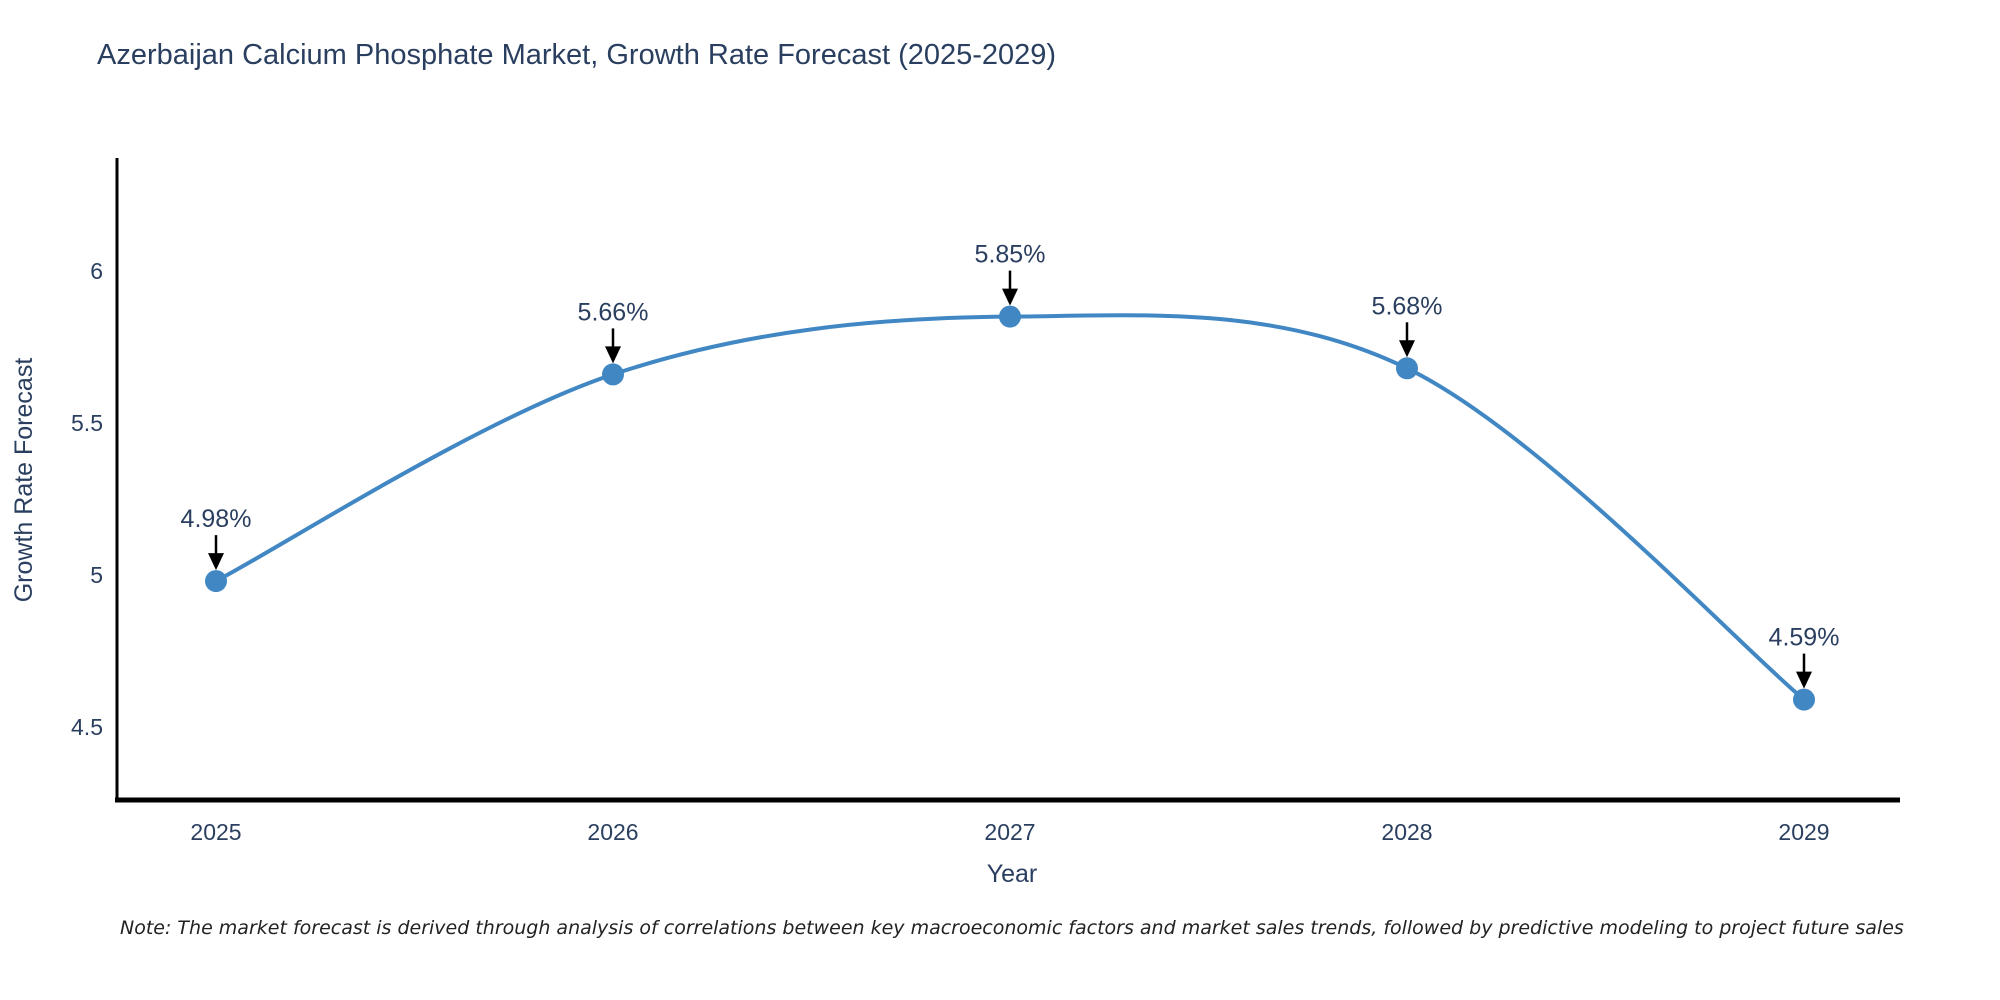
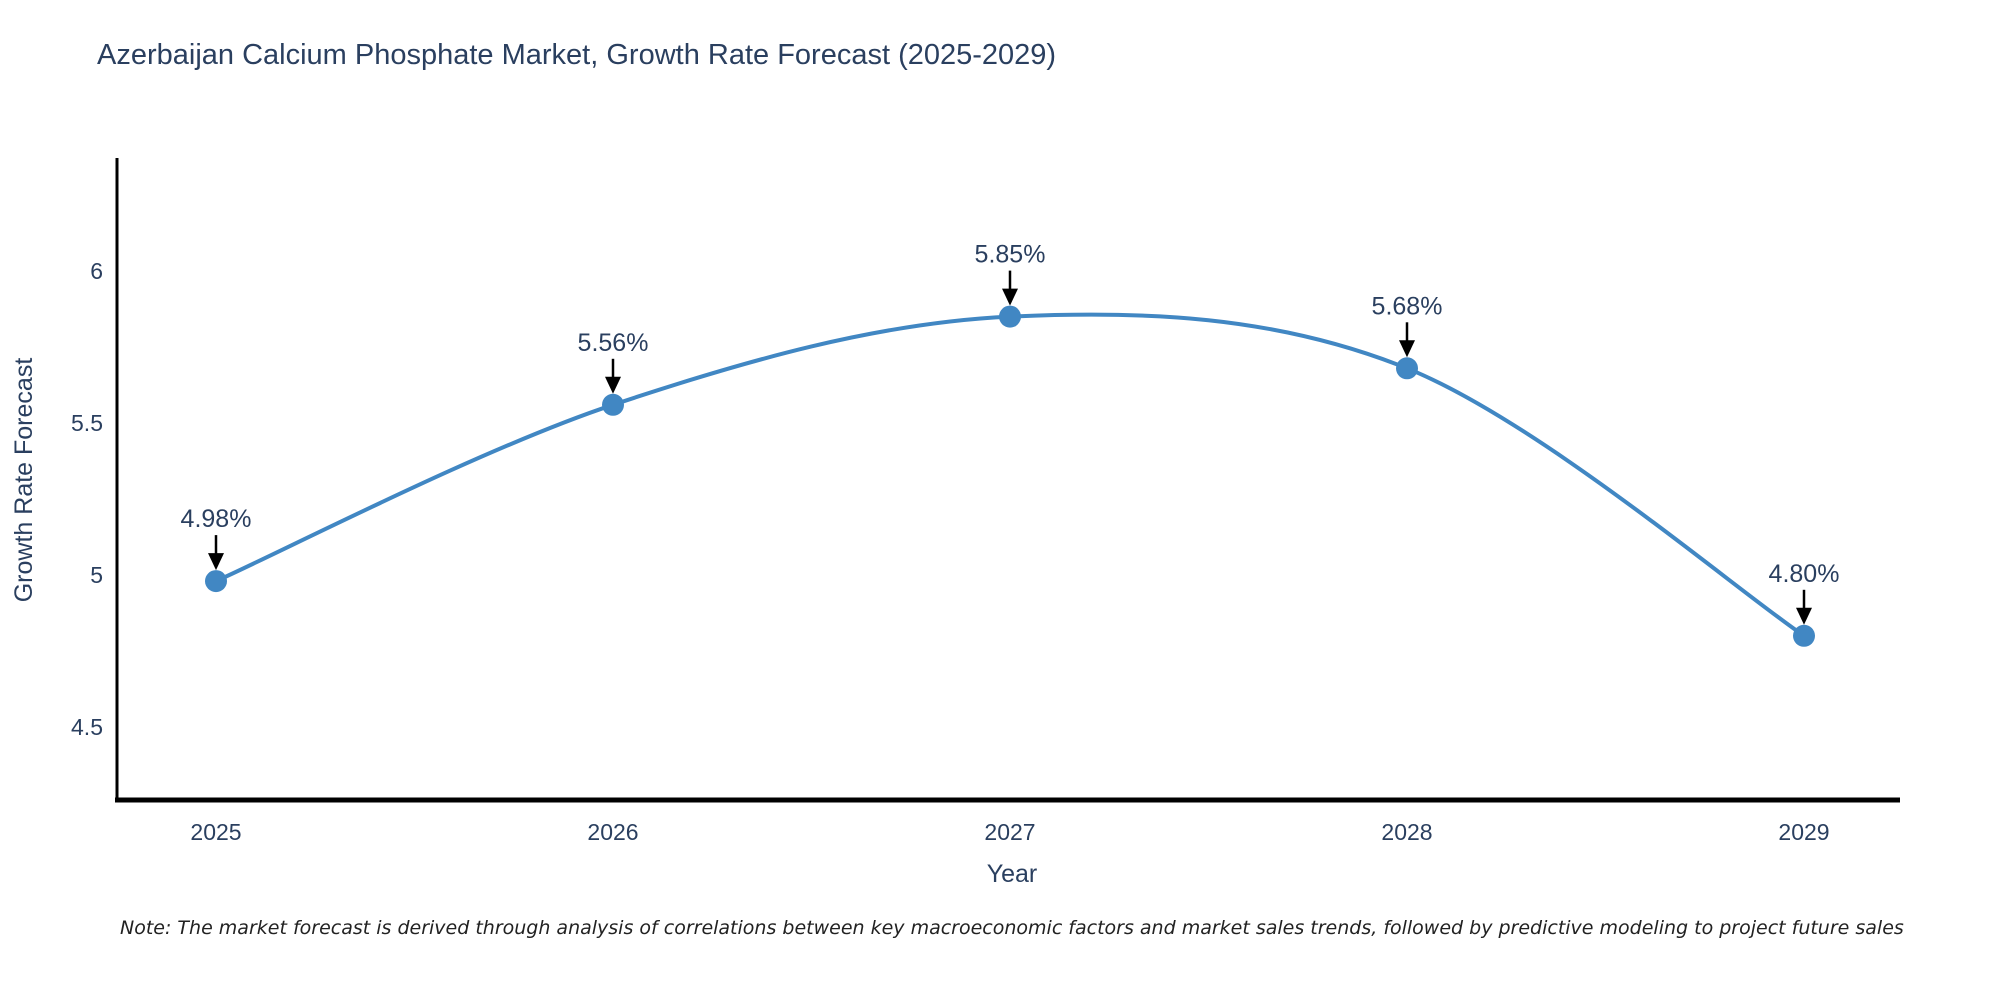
2026: 5.66% -> 5.56%
2029: 4.59% -> 4.80%
